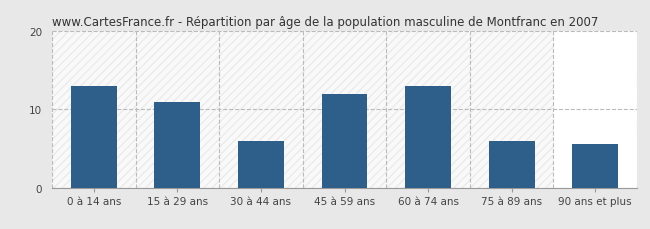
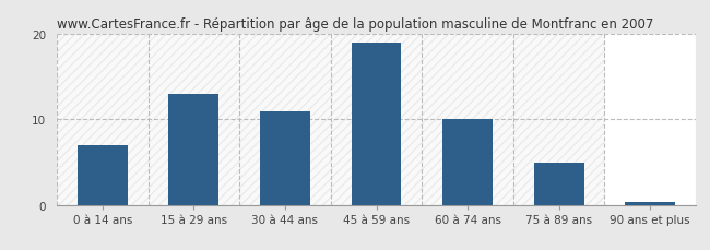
0 à 14 ans: 13.0 -> 7.0
15 à 29 ans: 11.0 -> 13.0
30 à 44 ans: 6.0 -> 11.0
45 à 59 ans: 12.0 -> 19.0
60 à 74 ans: 13.0 -> 10.0
75 à 89 ans: 6.0 -> 5.0
90 ans et plus: 5.6 -> 0.3
